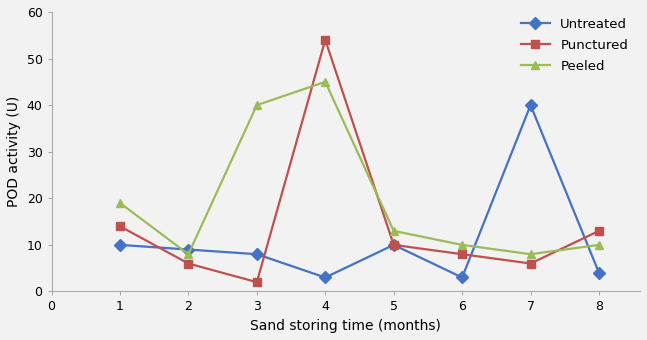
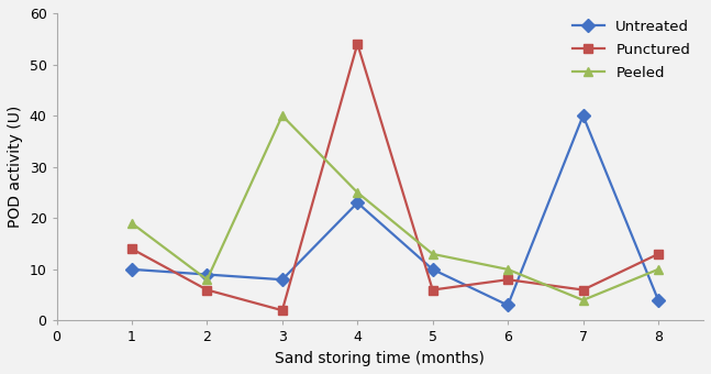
Untreated/4: 3 -> 23
Peeled/4: 45 -> 25
Punctured/5: 10 -> 6
Peeled/7: 8 -> 4
